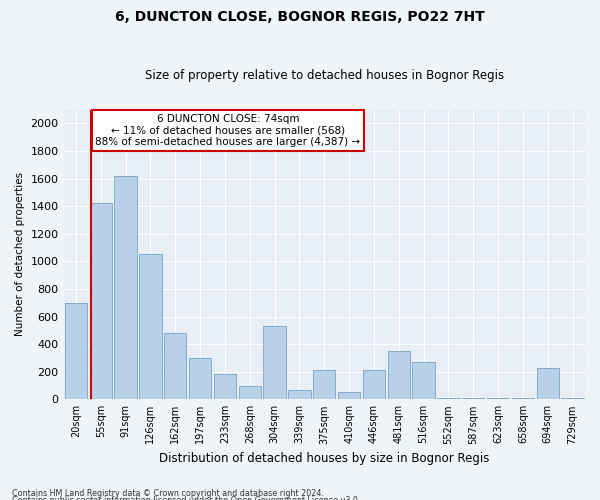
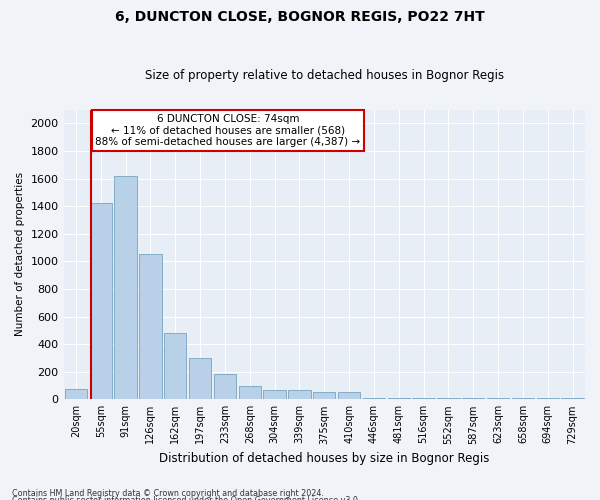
20sqm: 700 -> 80
304sqm: 530 -> 70
375sqm: 210 -> 50
446sqm: 210 -> 10
481sqm: 350 -> 10
516sqm: 270 -> 10
694sqm: 230 -> 10
